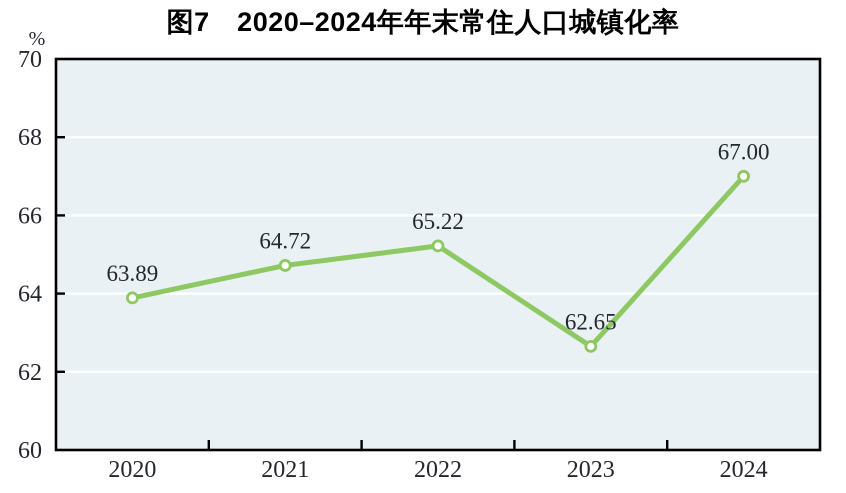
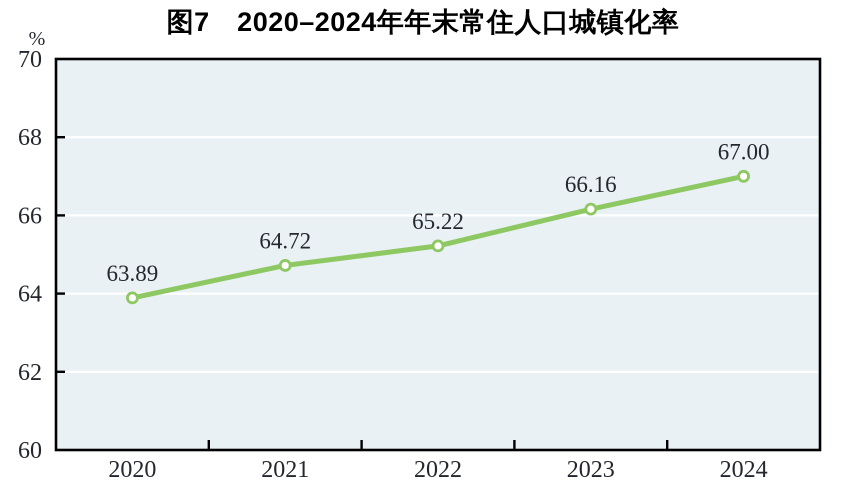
2023: 62.65 -> 66.16
